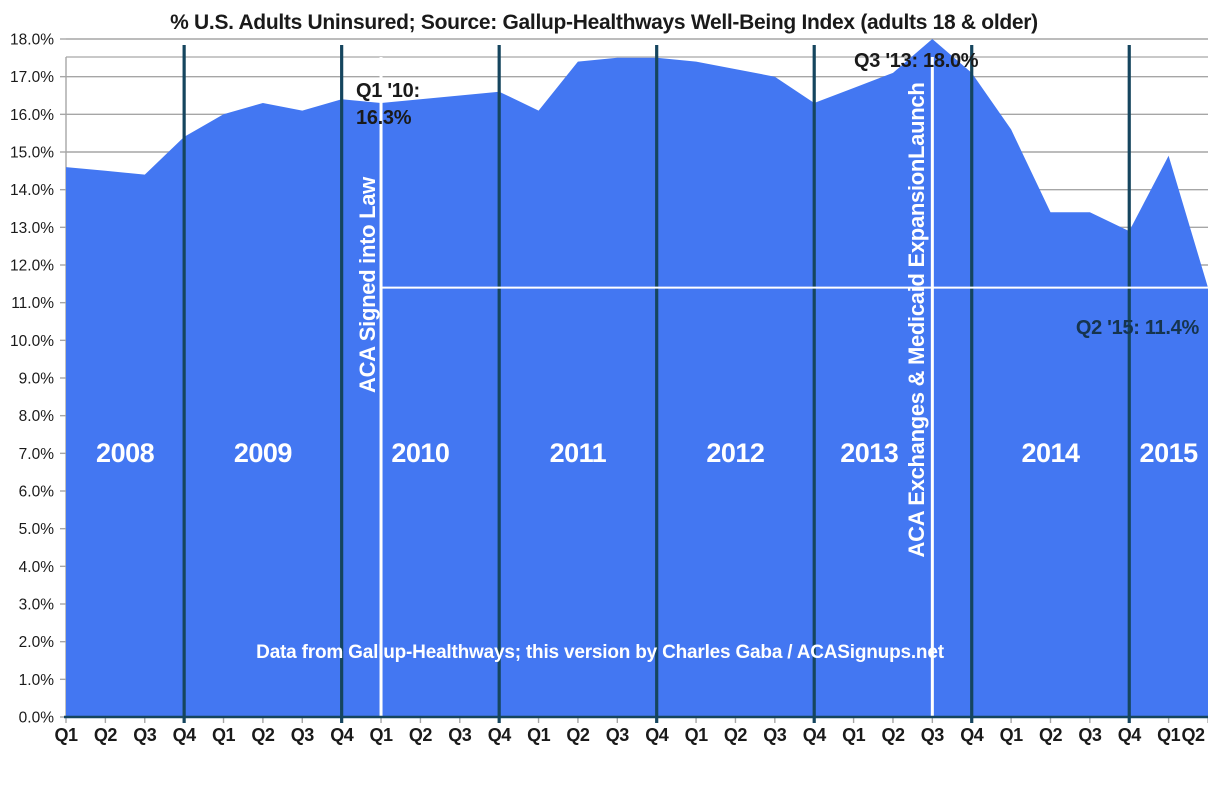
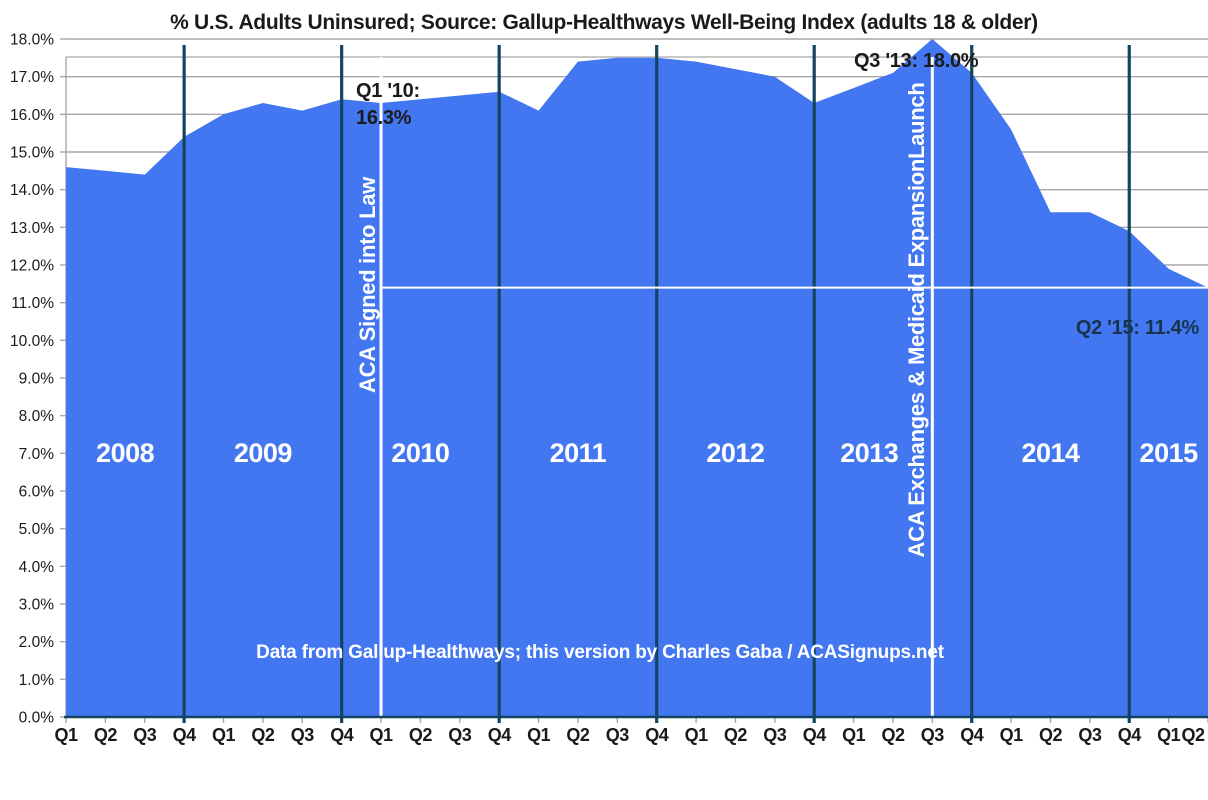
2015 Q1: 14.9% -> 11.9%
